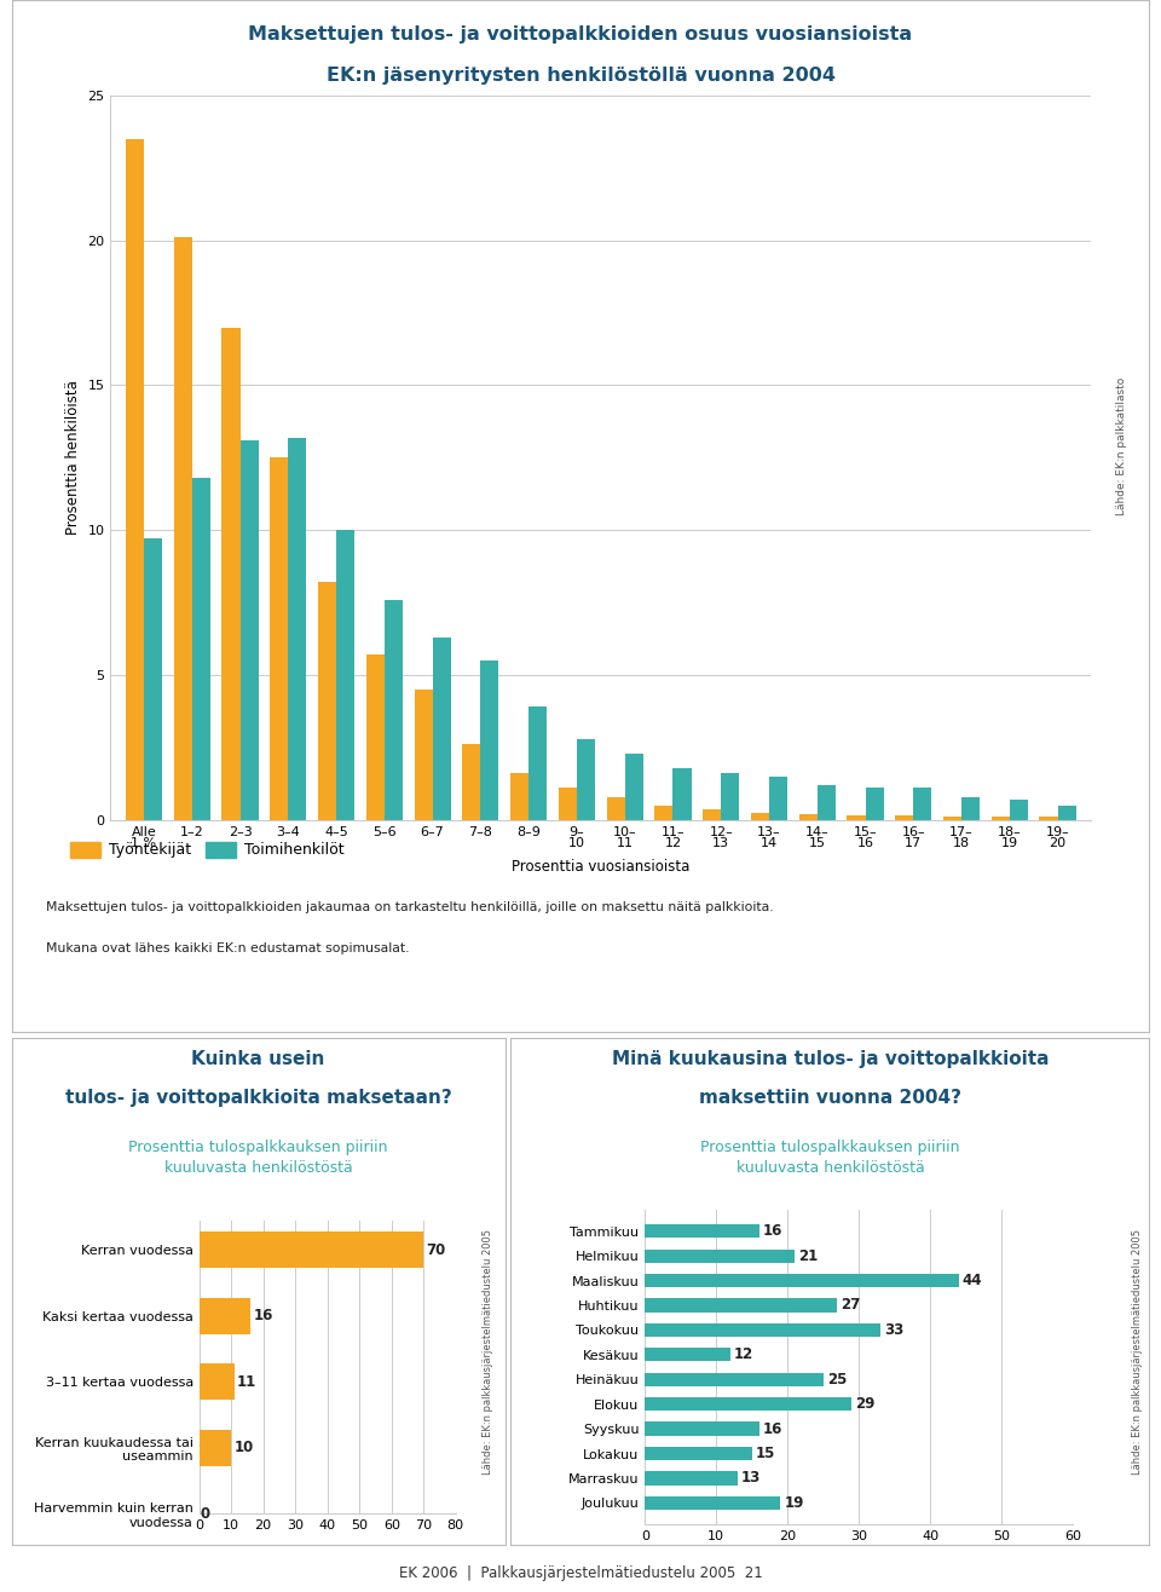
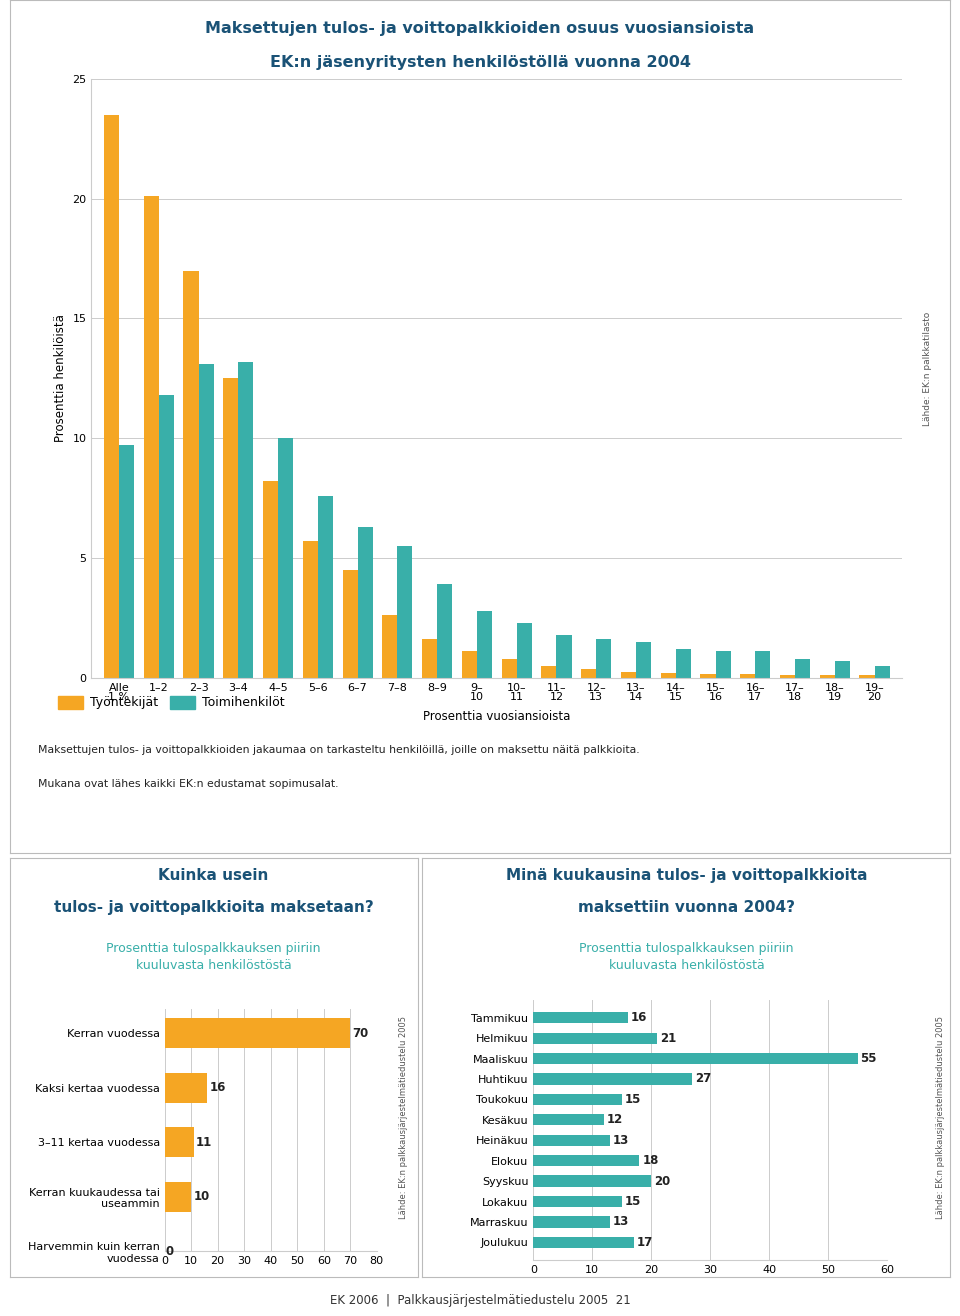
Maaliskuu: 44 -> 55
Toukokuu: 33 -> 15
Heinäkuu: 25 -> 13
Elokuu: 29 -> 18
Syyskuu: 16 -> 20
Joulukuu: 19 -> 17
